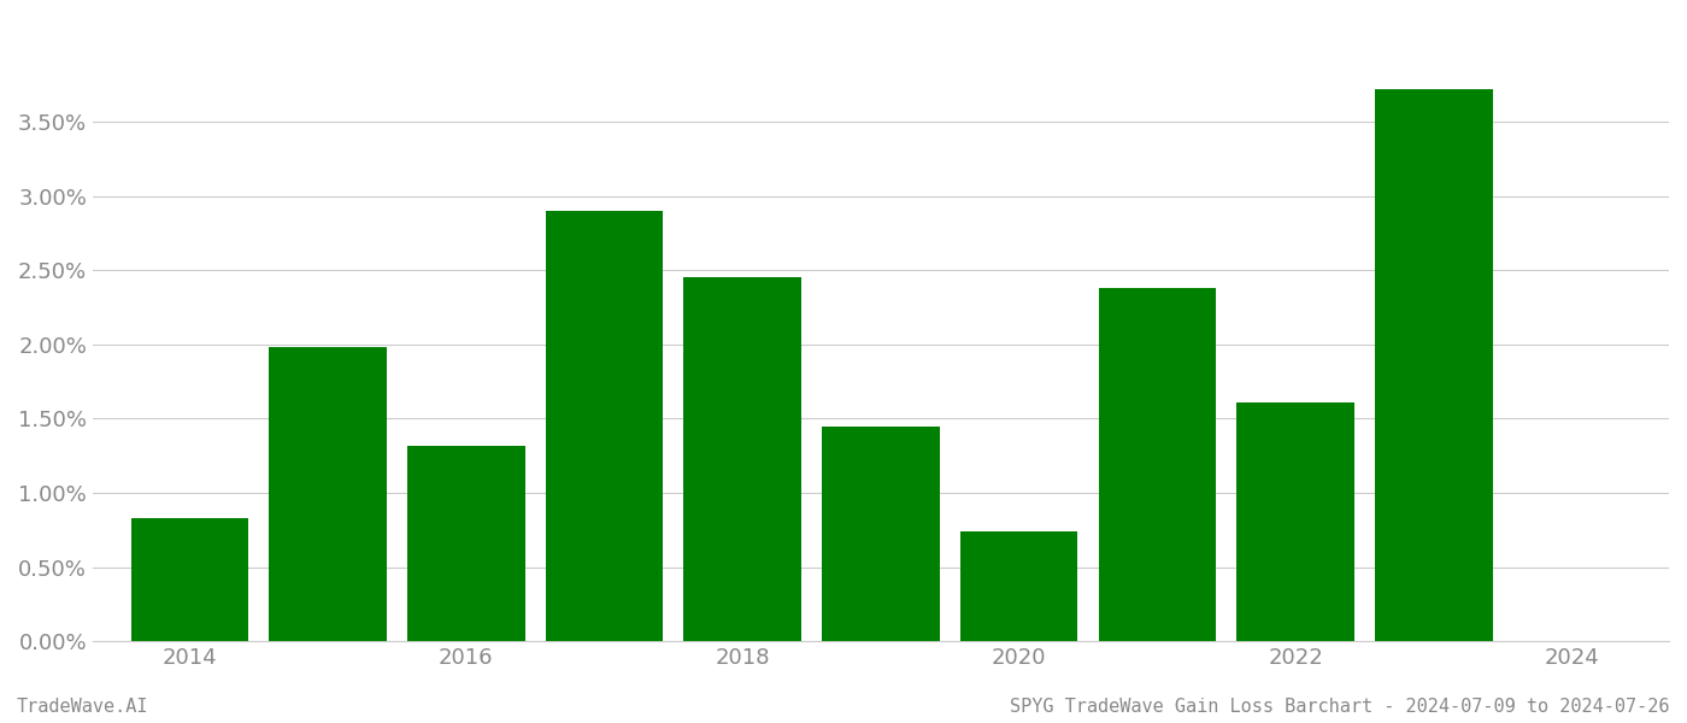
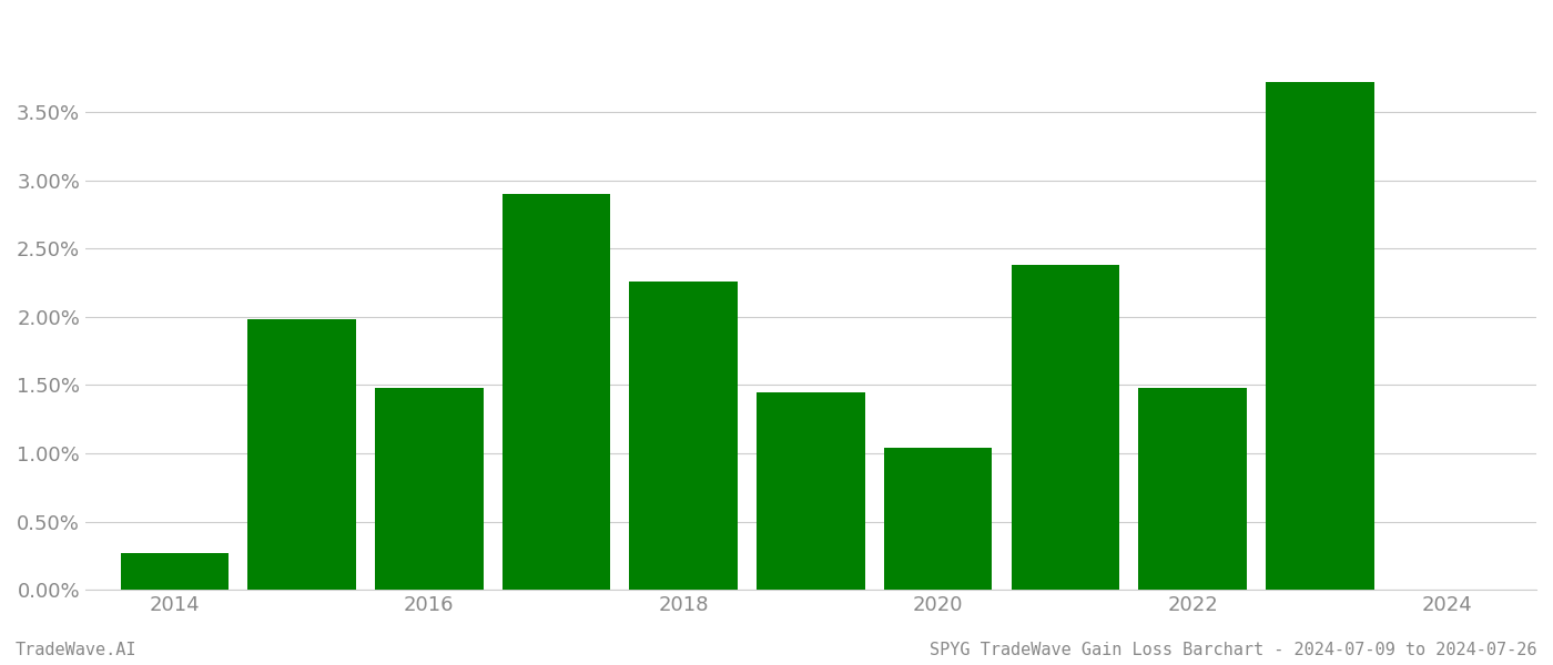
2014: 0.83% -> 0.27%
2016: 1.32% -> 1.48%
2018: 2.45% -> 2.26%
2020: 0.74% -> 1.04%
2022: 1.61% -> 1.48%
